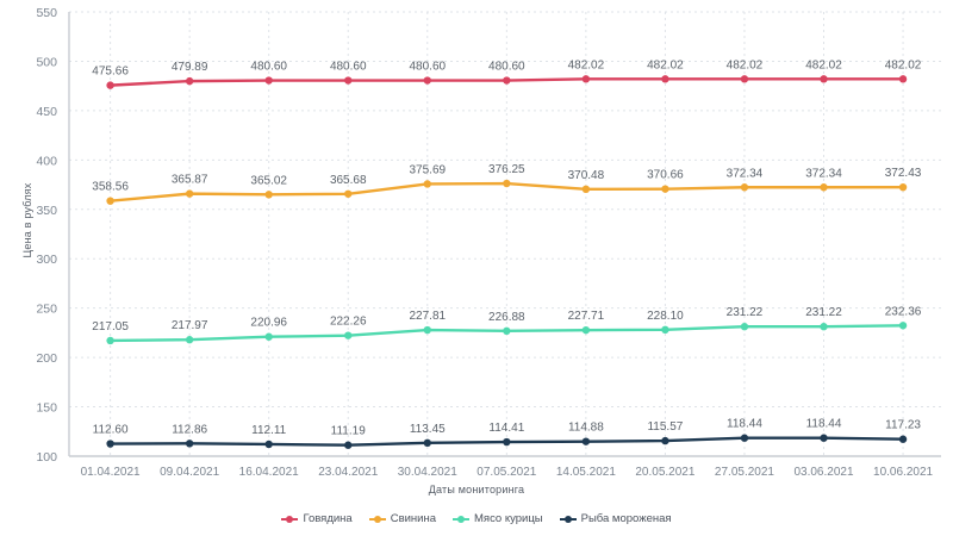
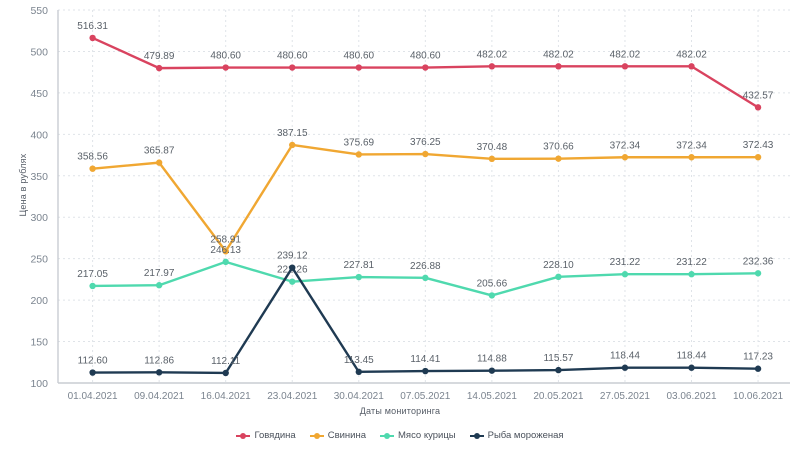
Говядина/01.04.2021: 475.66 -> 516.31
Свинина/16.04.2021: 365.02 -> 258.91
Мясо курицы/16.04.2021: 220.96 -> 246.13
Свинина/23.04.2021: 365.68 -> 387.15
Рыба мороженая/23.04.2021: 111.19 -> 239.12
Мясо курицы/14.05.2021: 227.71 -> 205.66
Говядина/10.06.2021: 482.02 -> 432.57
